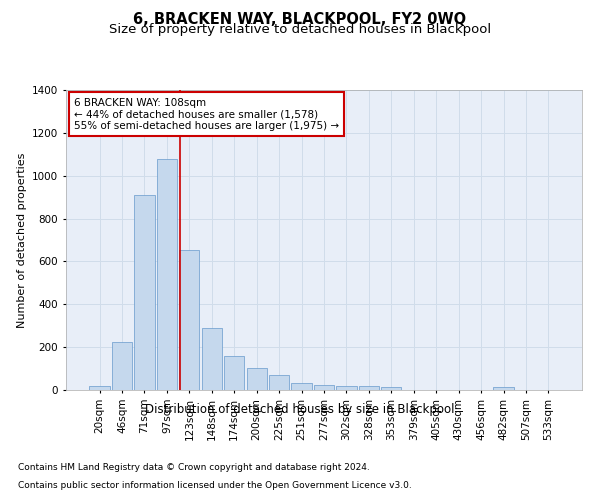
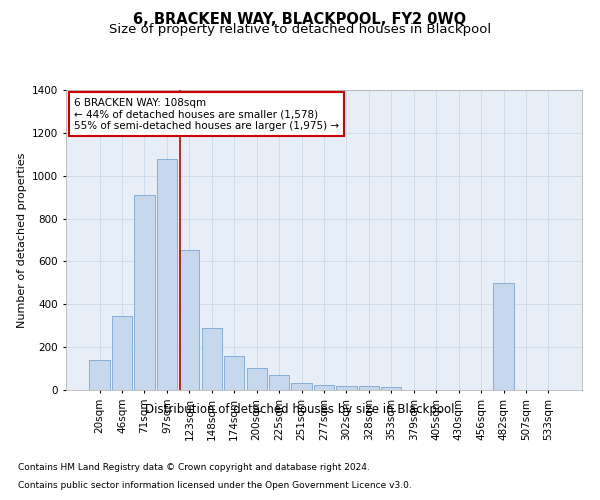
20sqm: 18 -> 140
46sqm: 225 -> 345
482sqm: 12 -> 500
